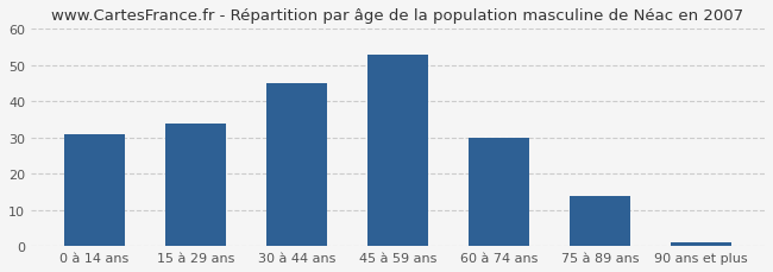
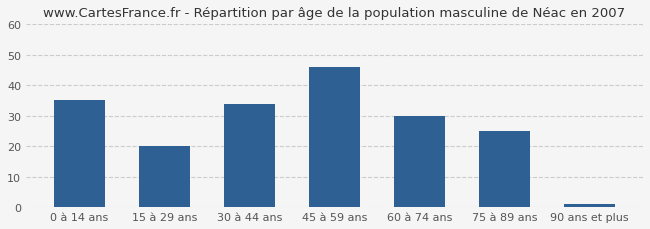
0 à 14 ans: 31 -> 35
15 à 29 ans: 34 -> 20
30 à 44 ans: 45 -> 34
45 à 59 ans: 53 -> 46
75 à 89 ans: 14 -> 25
